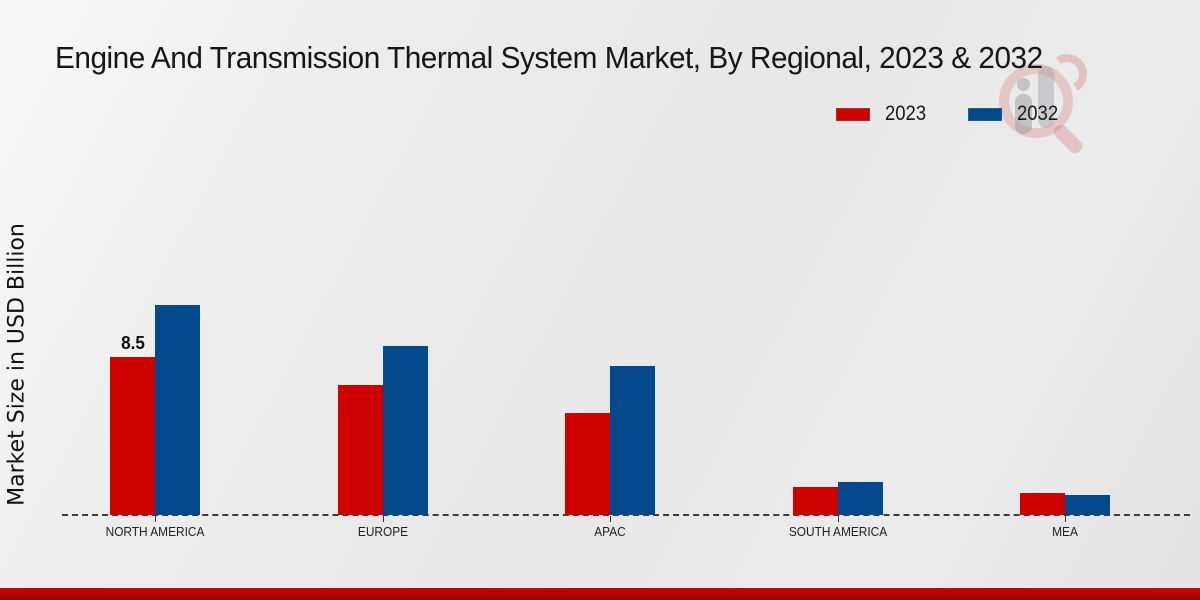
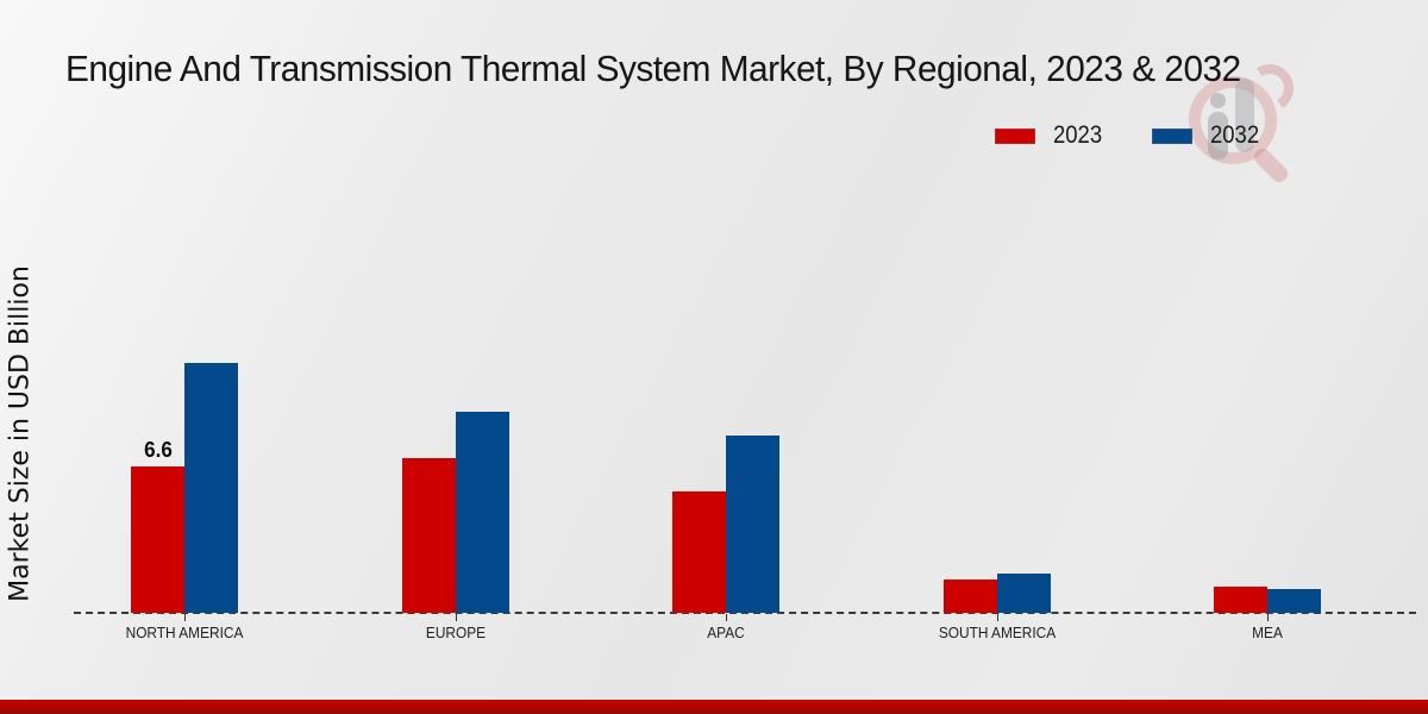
2023/NORTH AMERICA: 8.5 -> 6.6
